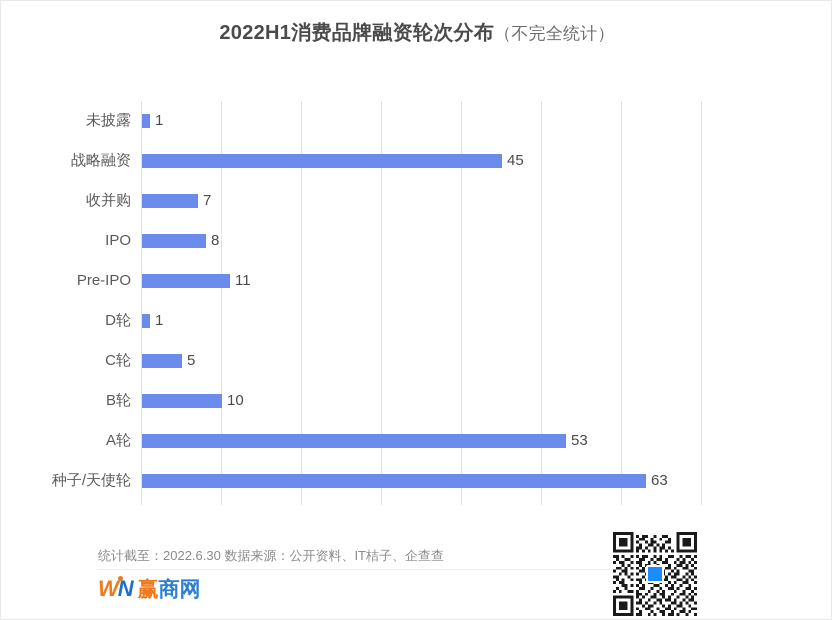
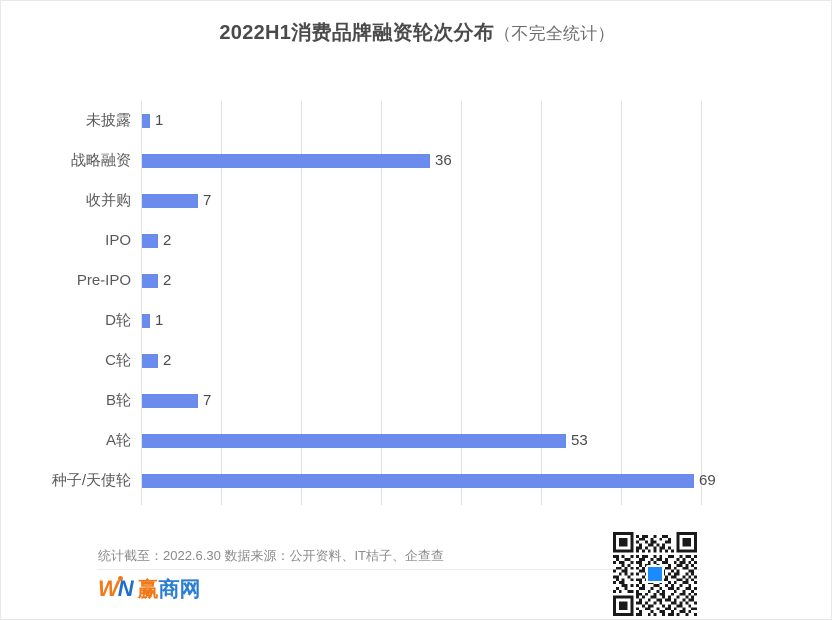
战略融资: 45 -> 36
IPO: 8 -> 2
Pre-IPO: 11 -> 2
C轮: 5 -> 2
B轮: 10 -> 7
种子/天使轮: 63 -> 69
